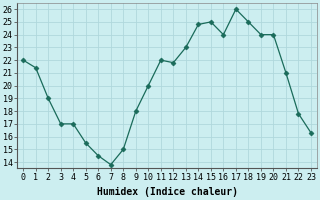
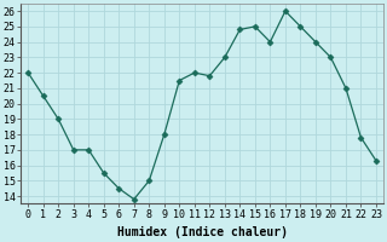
1: 21.4 -> 20.5
10: 20.0 -> 21.5
20: 24.0 -> 23.0
